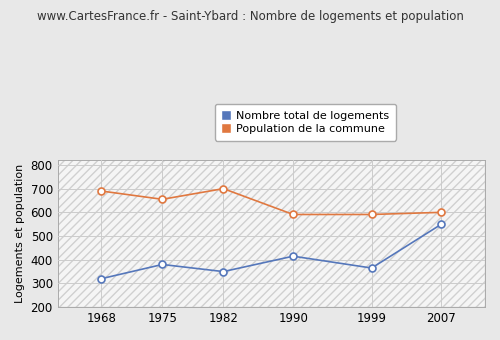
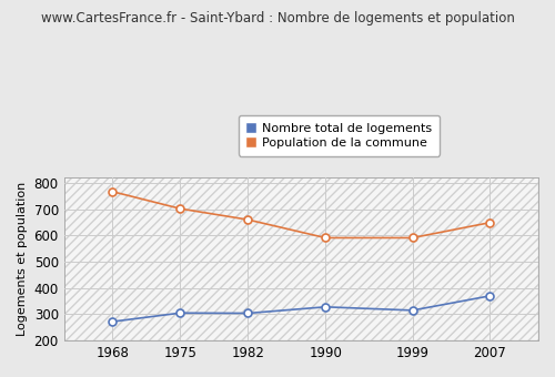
Nombre total de logements/1968: 320 -> 272
Population de la commune/1968: 690 -> 767
Nombre total de logements/1975: 380 -> 305
Population de la commune/1975: 655 -> 702
Nombre total de logements/1982: 350 -> 304
Population de la commune/1982: 700 -> 660
Nombre total de logements/1990: 415 -> 328
Nombre total de logements/1999: 365 -> 315
Nombre total de logements/2007: 550 -> 370
Population de la commune/2007: 600 -> 649
